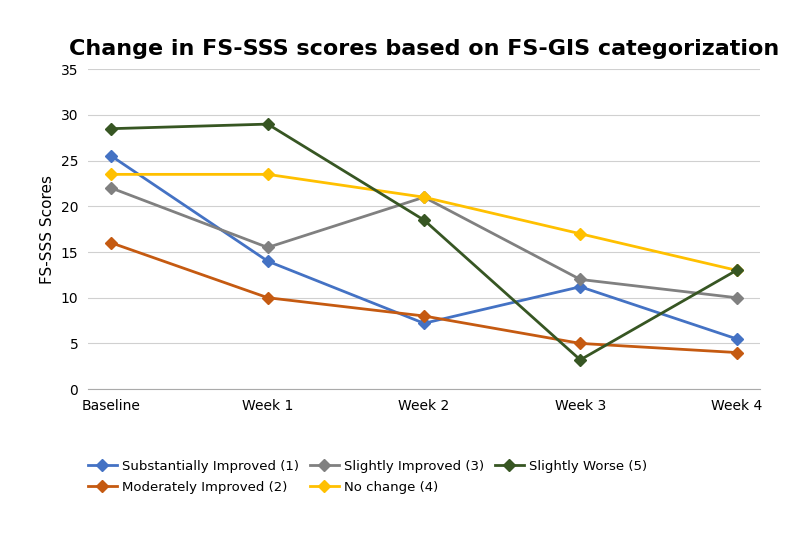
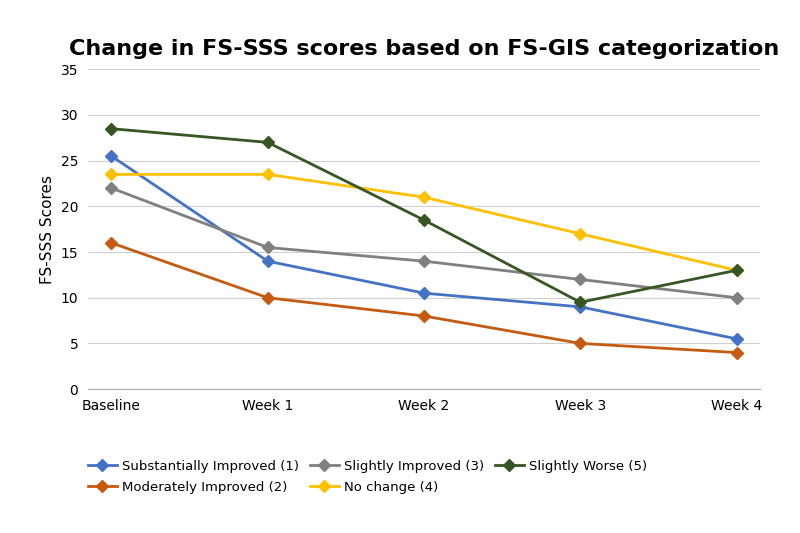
Slightly Worse (5)/Week 1: 29.0 -> 27.0
Substantially Improved (1)/Week 2: 7.2 -> 10.5
Slightly Improved (3)/Week 2: 21.0 -> 14.0
Substantially Improved (1)/Week 3: 11.2 -> 9.0
Slightly Worse (5)/Week 3: 3.2 -> 9.5
